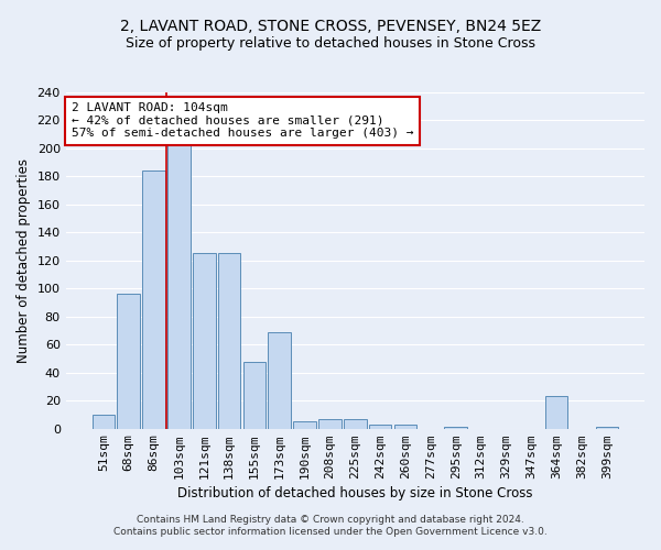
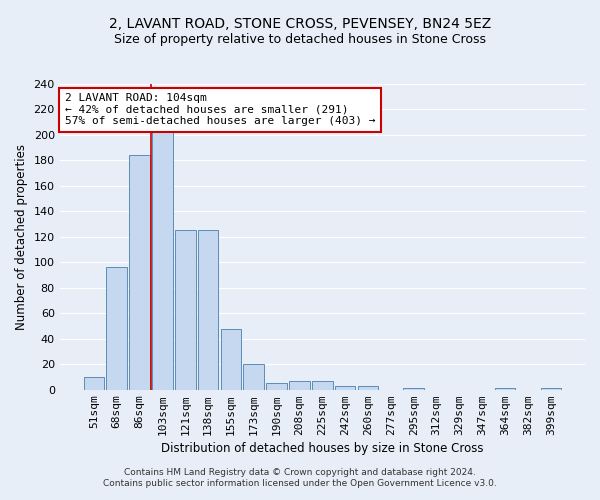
173sqm: 69 -> 20
364sqm: 23 -> 1
